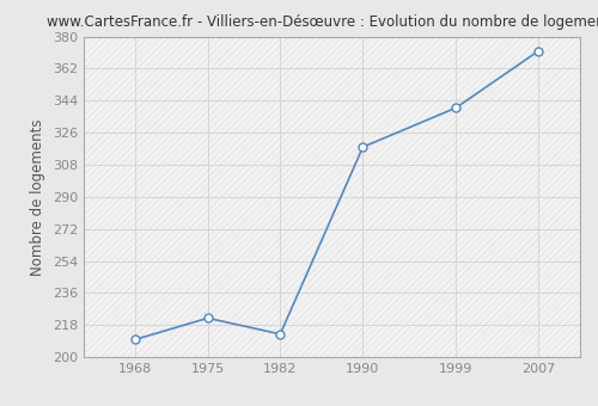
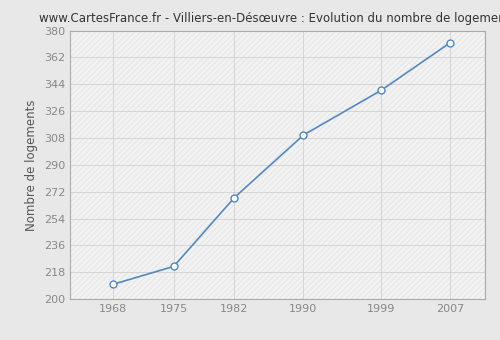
1982: 213 -> 268
1990: 318 -> 310
